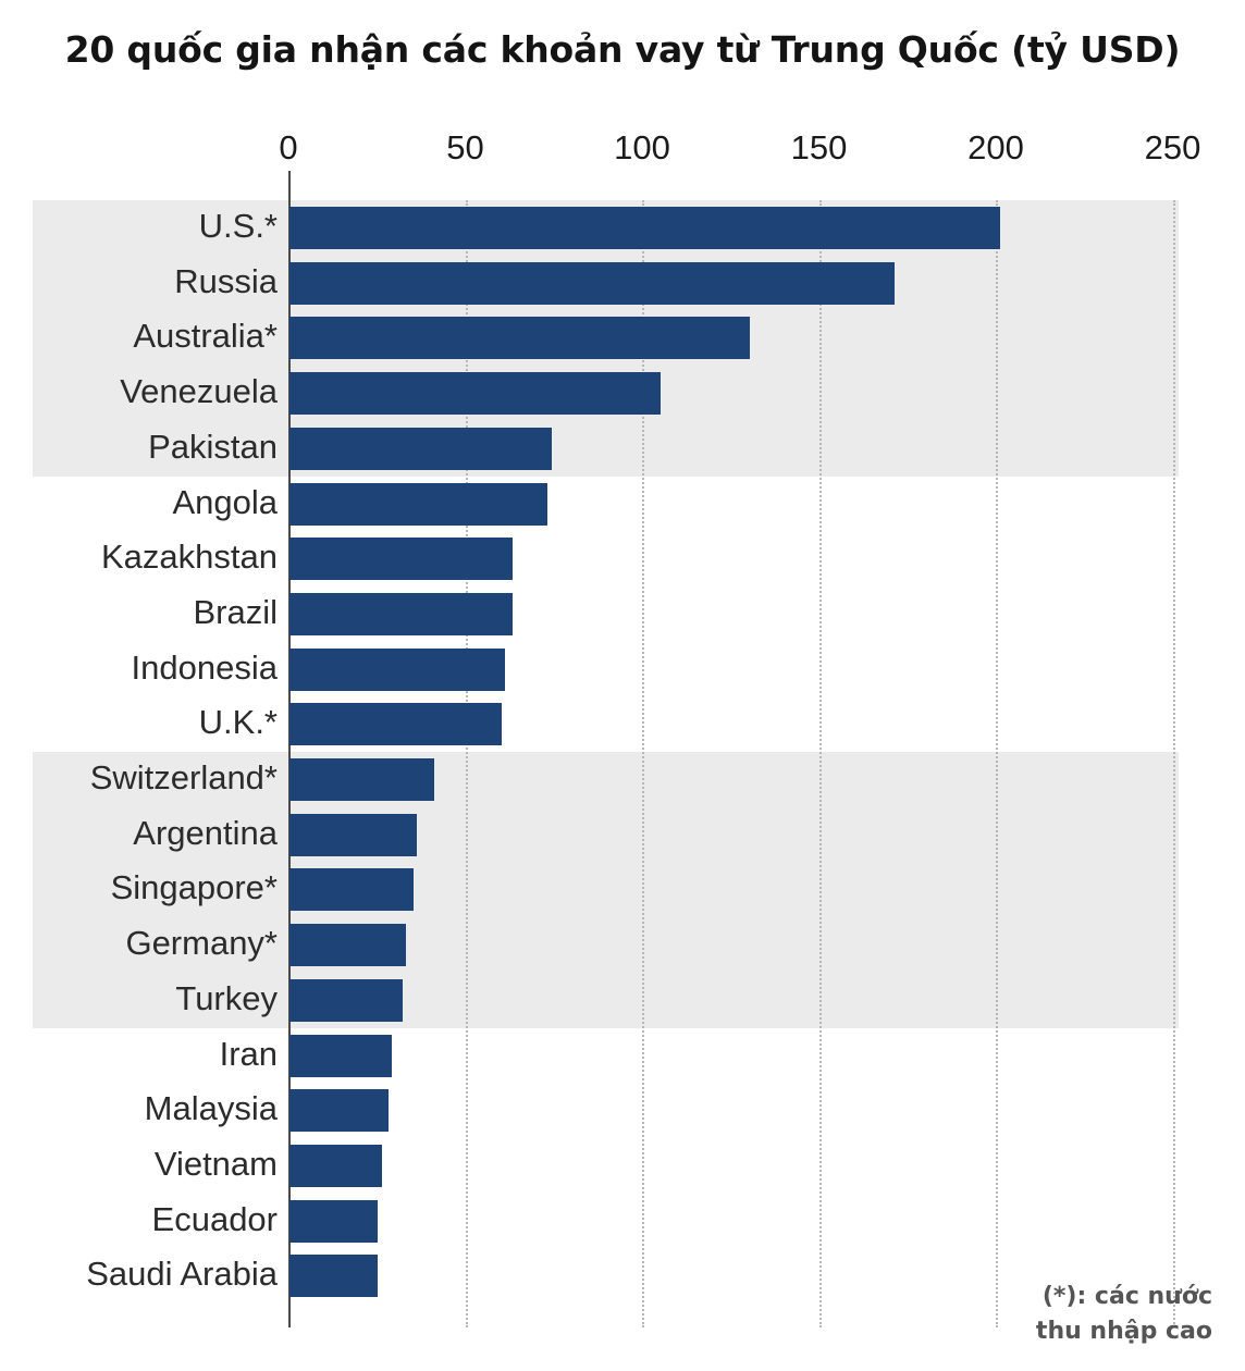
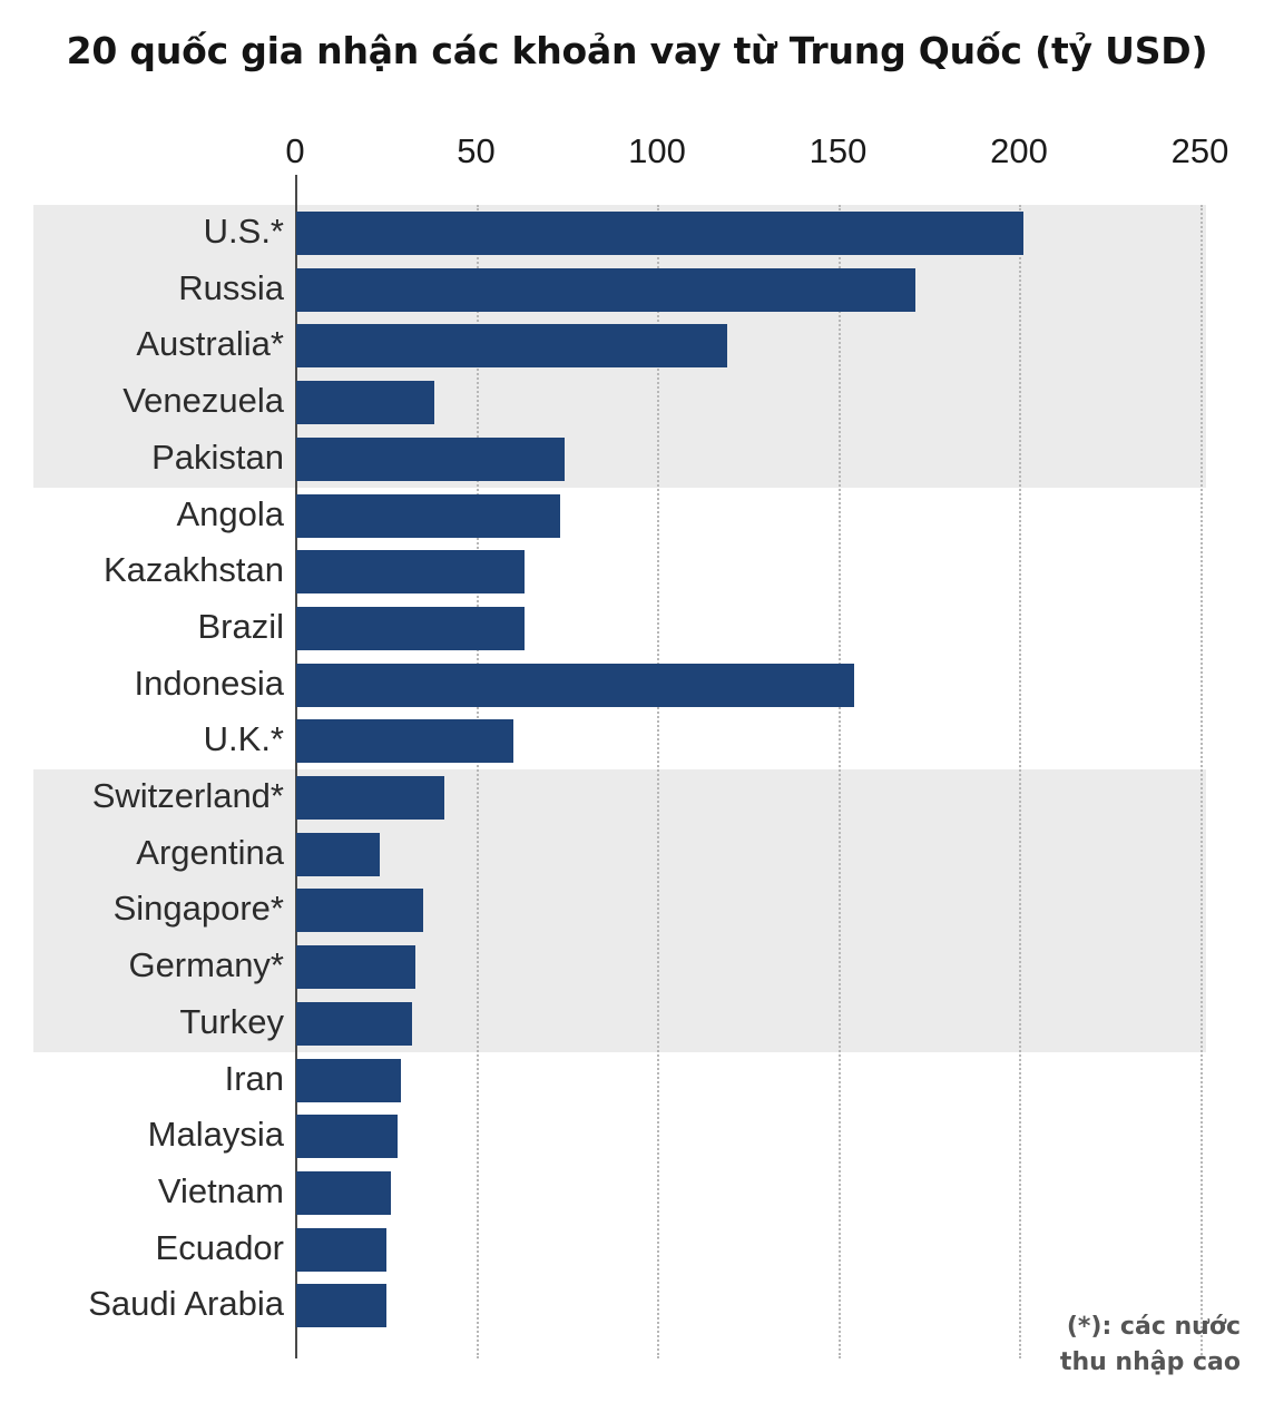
Australia*: 130 -> 119
Venezuela: 105 -> 38
Indonesia: 61 -> 154
Argentina: 36 -> 23
